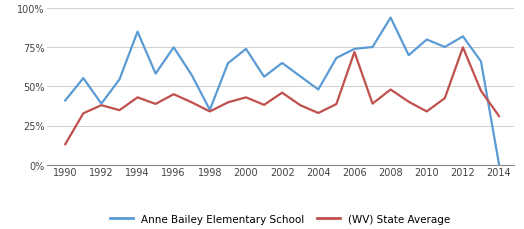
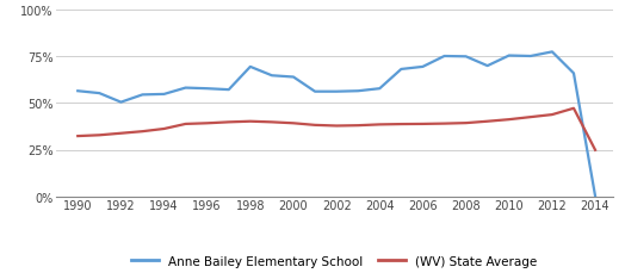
Anne Bailey Elementary School/1990: 41% -> 56%
(WV) State Average/1990: 13% -> 32%
Anne Bailey Elementary School/1992: 39% -> 51%
(WV) State Average/1992: 38% -> 34%
Anne Bailey Elementary School/1994: 85% -> 55%
(WV) State Average/1994: 43% -> 36%
Anne Bailey Elementary School/1996: 75% -> 58%
(WV) State Average/1996: 45% -> 39%
Anne Bailey Elementary School/1998: 35% -> 69%
(WV) State Average/1998: 34% -> 40%
Anne Bailey Elementary School/2000: 74% -> 64%
(WV) State Average/2000: 43% -> 39%
Anne Bailey Elementary School/2002: 65% -> 56%
(WV) State Average/2002: 46% -> 38%
Anne Bailey Elementary School/2004: 48% -> 58%
(WV) State Average/2004: 33% -> 39%
Anne Bailey Elementary School/2006: 74% -> 69%
(WV) State Average/2006: 72% -> 39%
Anne Bailey Elementary School/2008: 94% -> 75%
(WV) State Average/2008: 48% -> 39%
Anne Bailey Elementary School/2010: 80% -> 76%
(WV) State Average/2010: 34% -> 41%
Anne Bailey Elementary School/2012: 82% -> 78%
(WV) State Average/2012: 75% -> 44%
(WV) State Average/2014: 31% -> 25%
